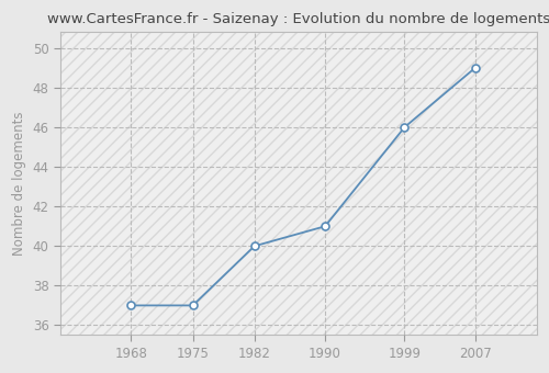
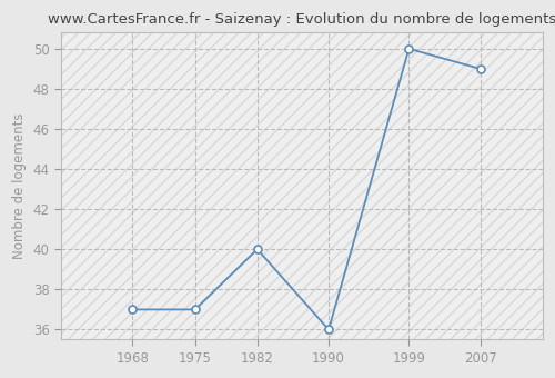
1990: 41 -> 36
1999: 46 -> 50
